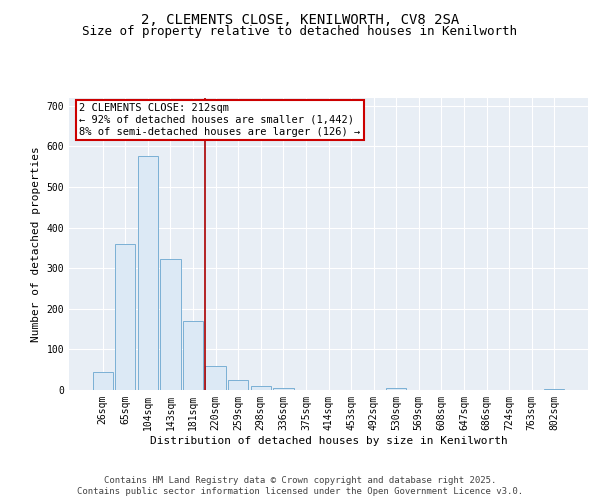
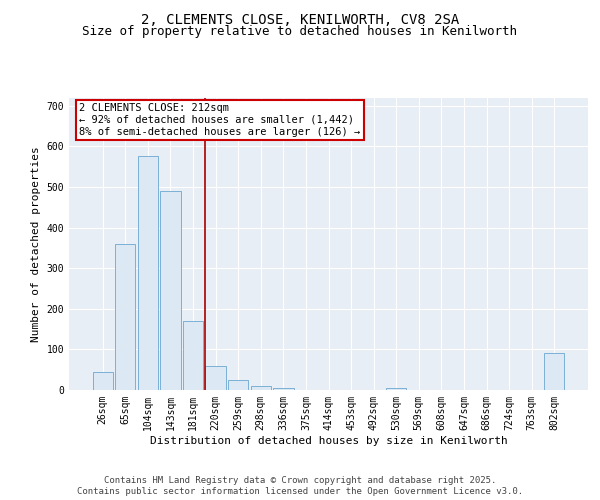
143sqm: 323 -> 490
802sqm: 3 -> 90
